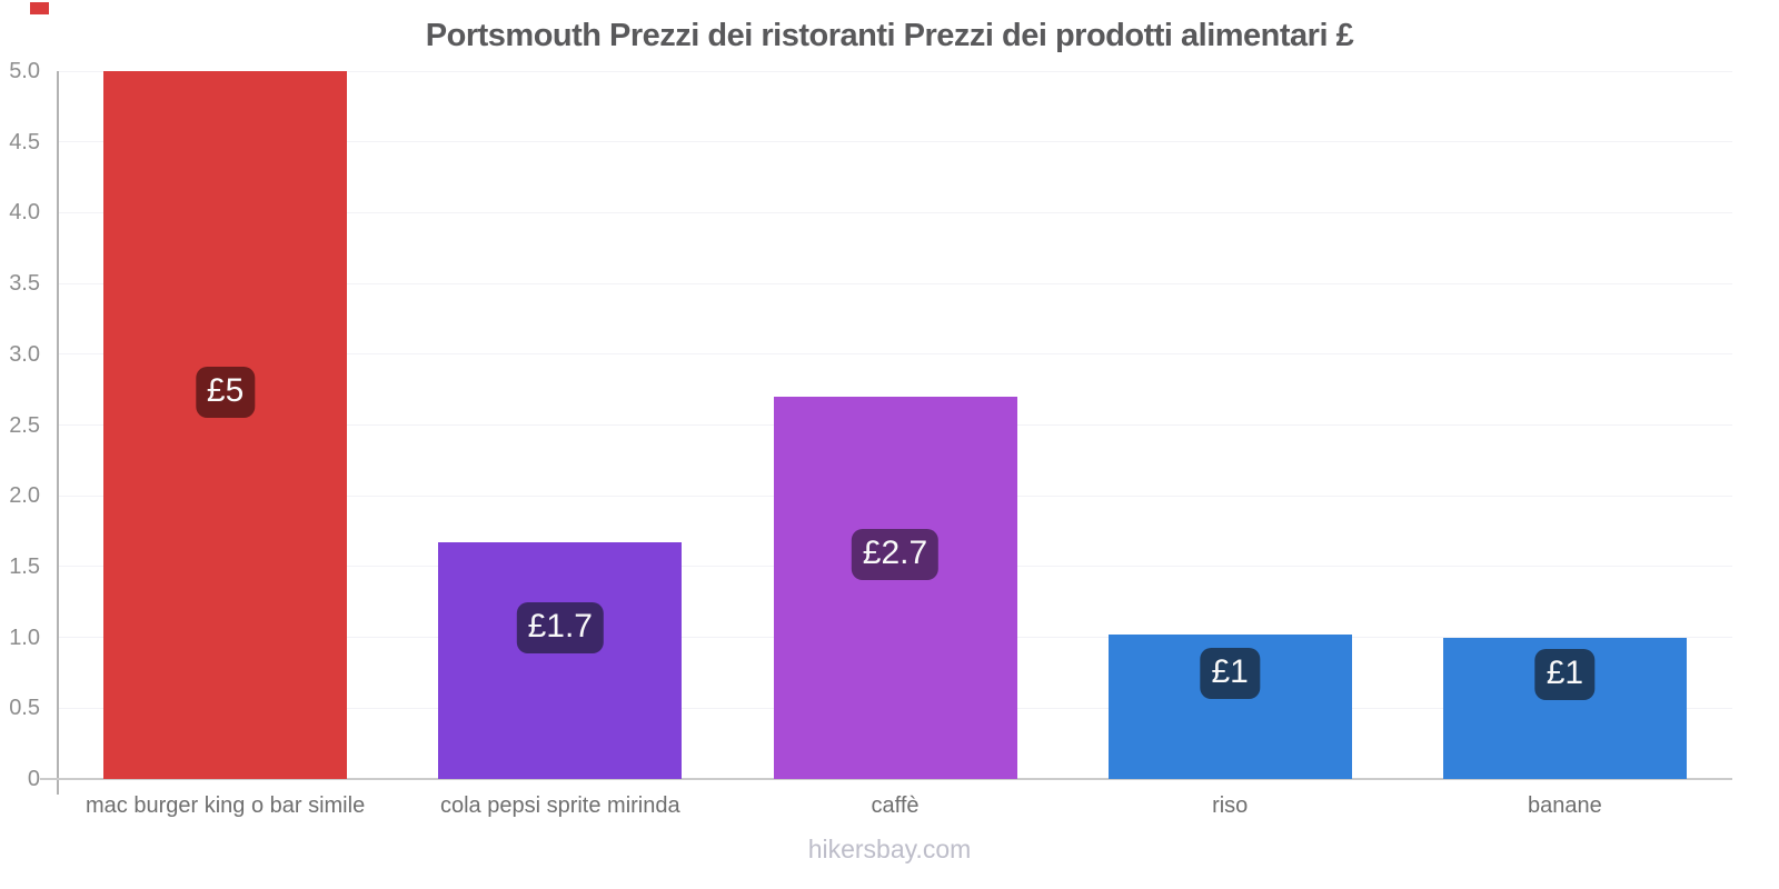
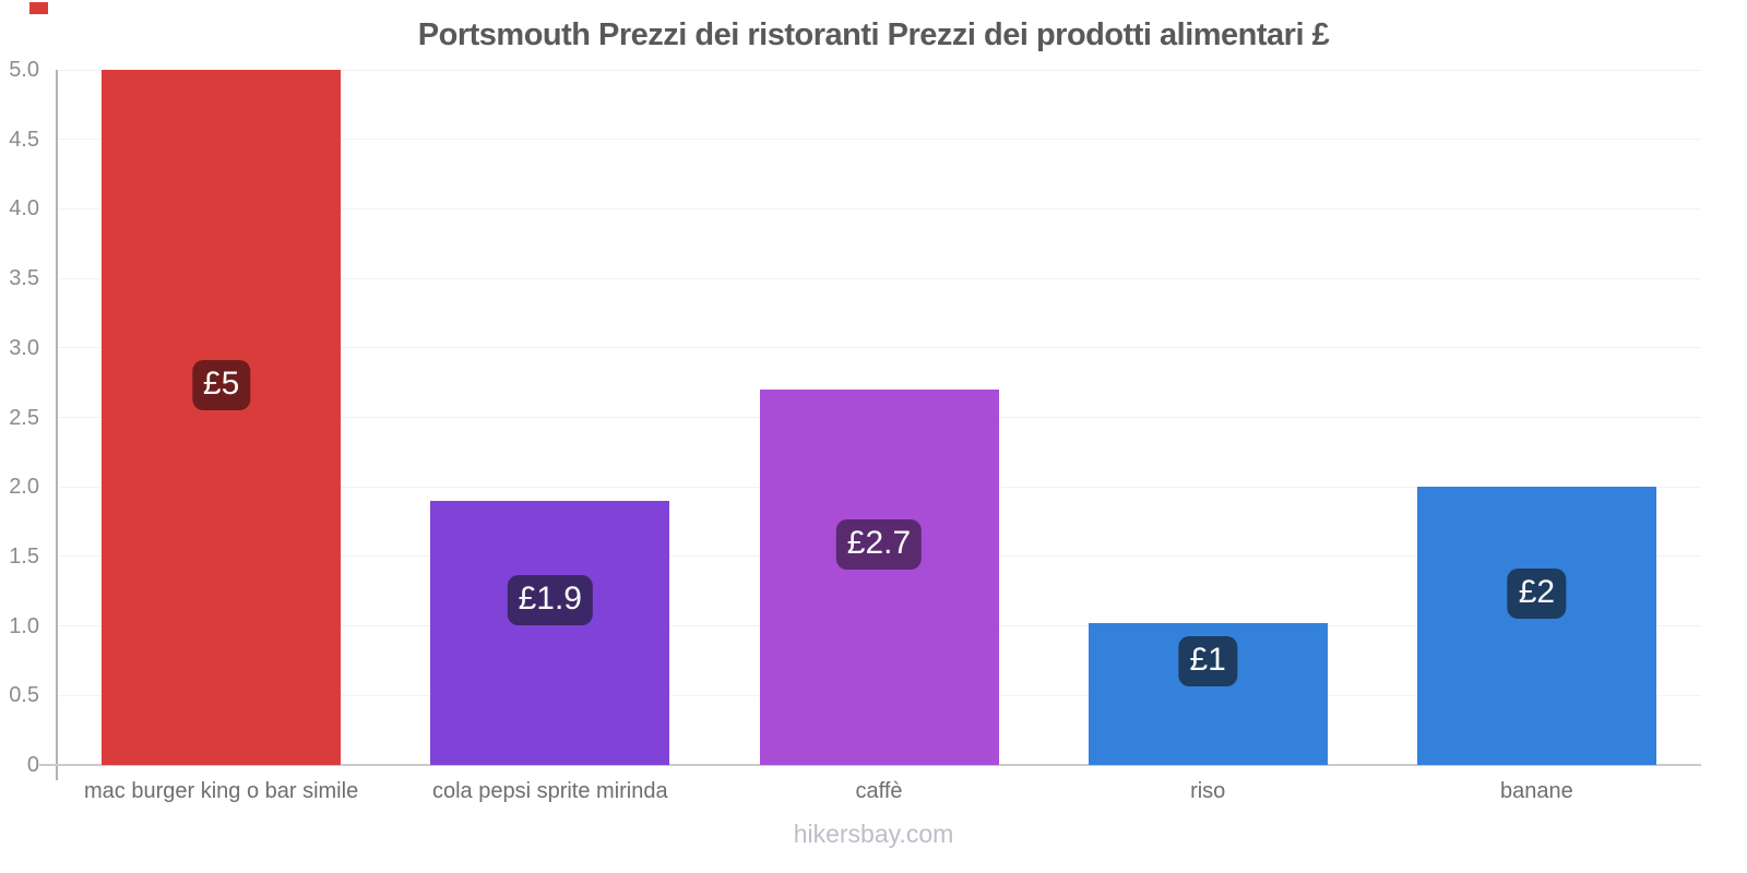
cola pepsi sprite mirinda: £1.7 -> £1.9
banane: £1 -> £2
